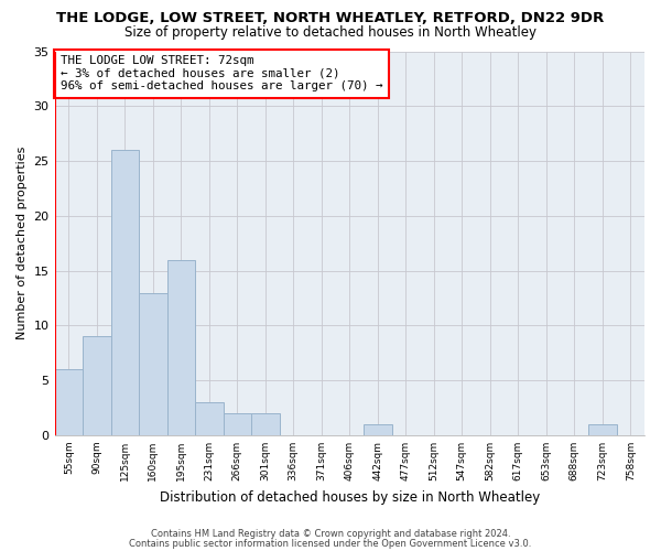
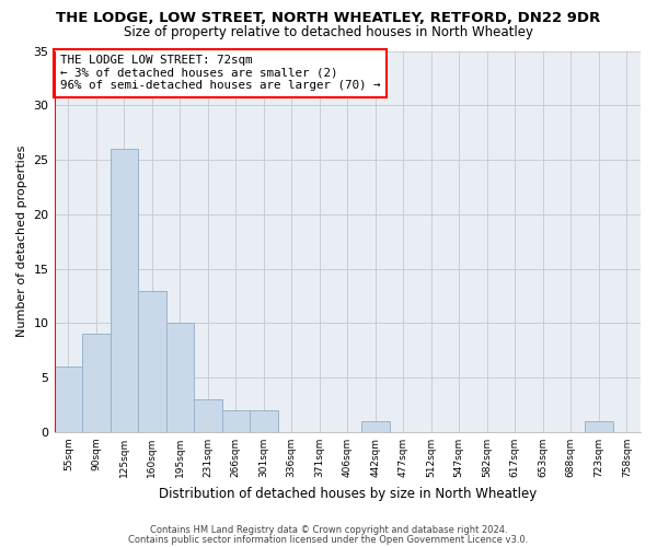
195sqm: 16 -> 10
